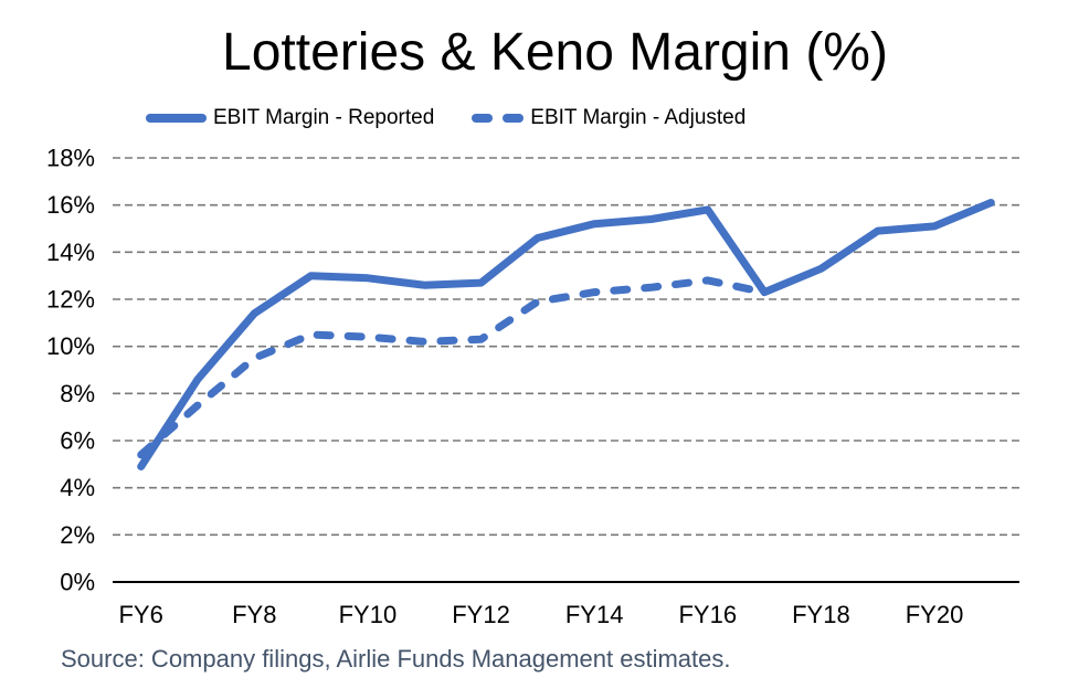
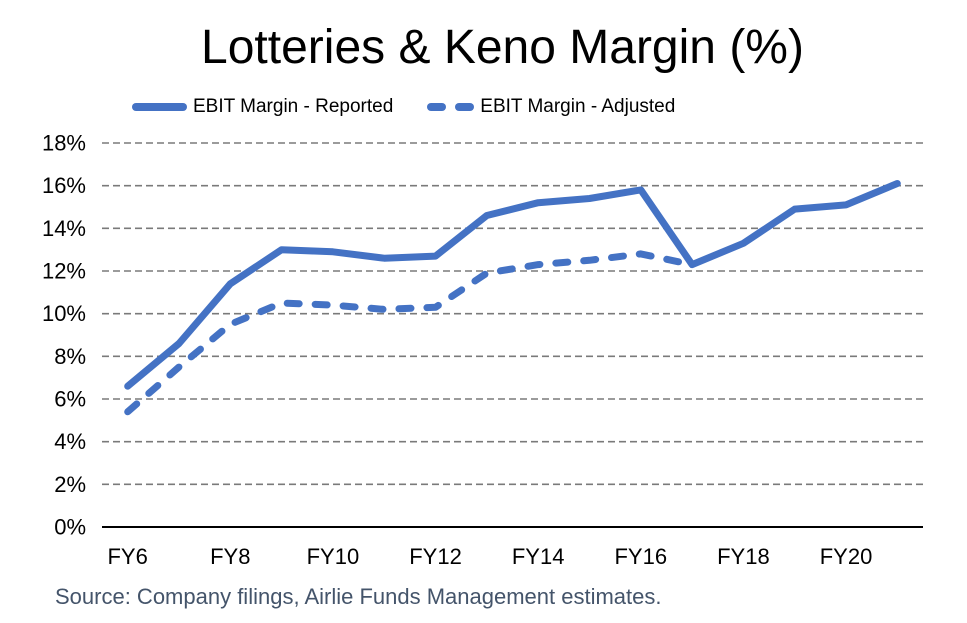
EBIT Margin - Reported/FY6: 4.9% -> 6.6%
